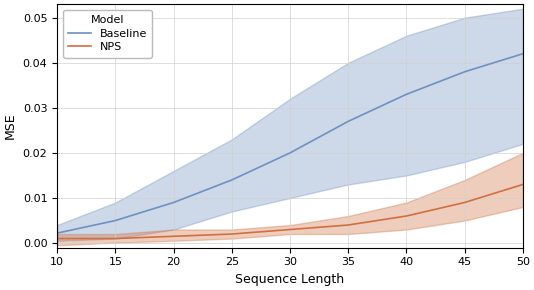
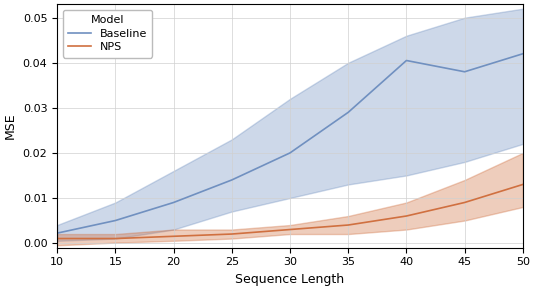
Baseline/35: 0.0270 -> 0.0290
Baseline/40: 0.0330 -> 0.0405
